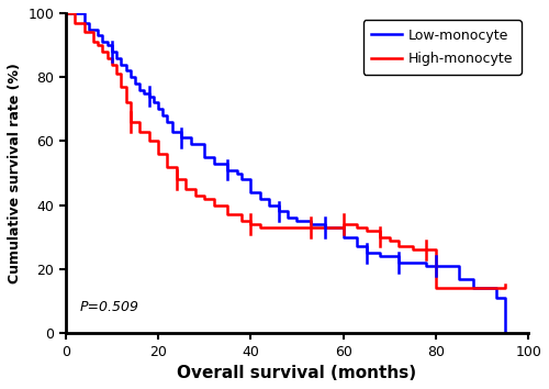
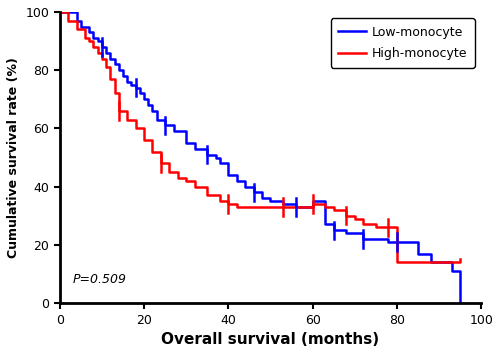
Low-monocyte/60: 30 -> 35
